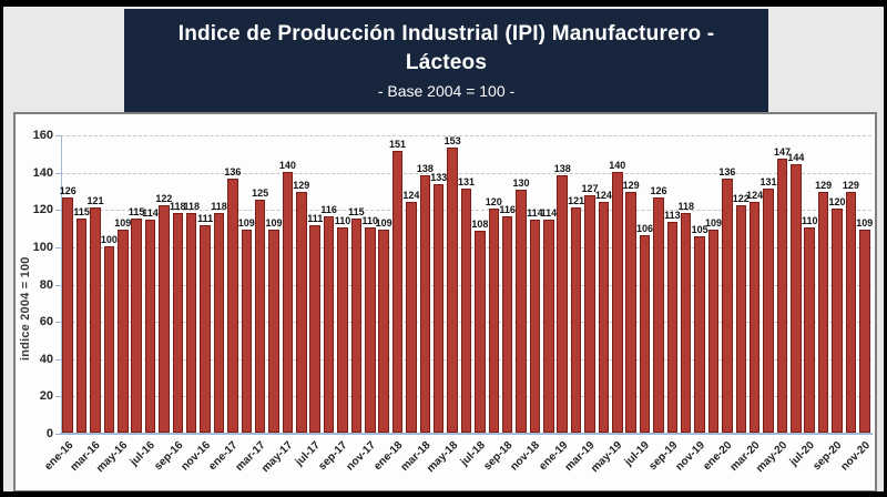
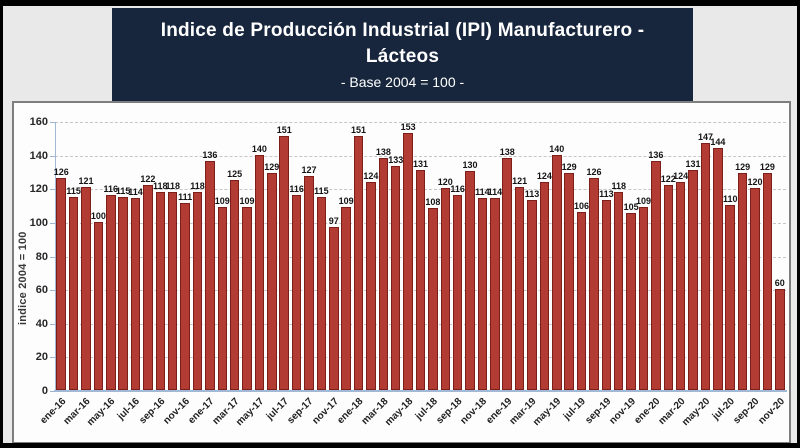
may-16: 109 -> 116
jul-17: 111 -> 151
sep-17: 110 -> 127
nov-17: 110 -> 97
mar-19: 127 -> 113
nov-20: 109 -> 60
